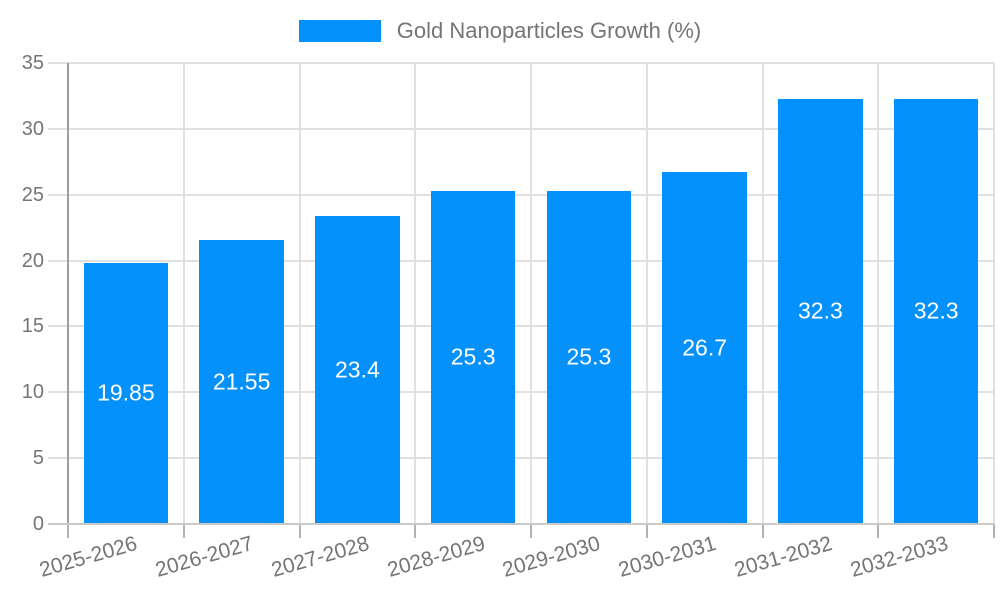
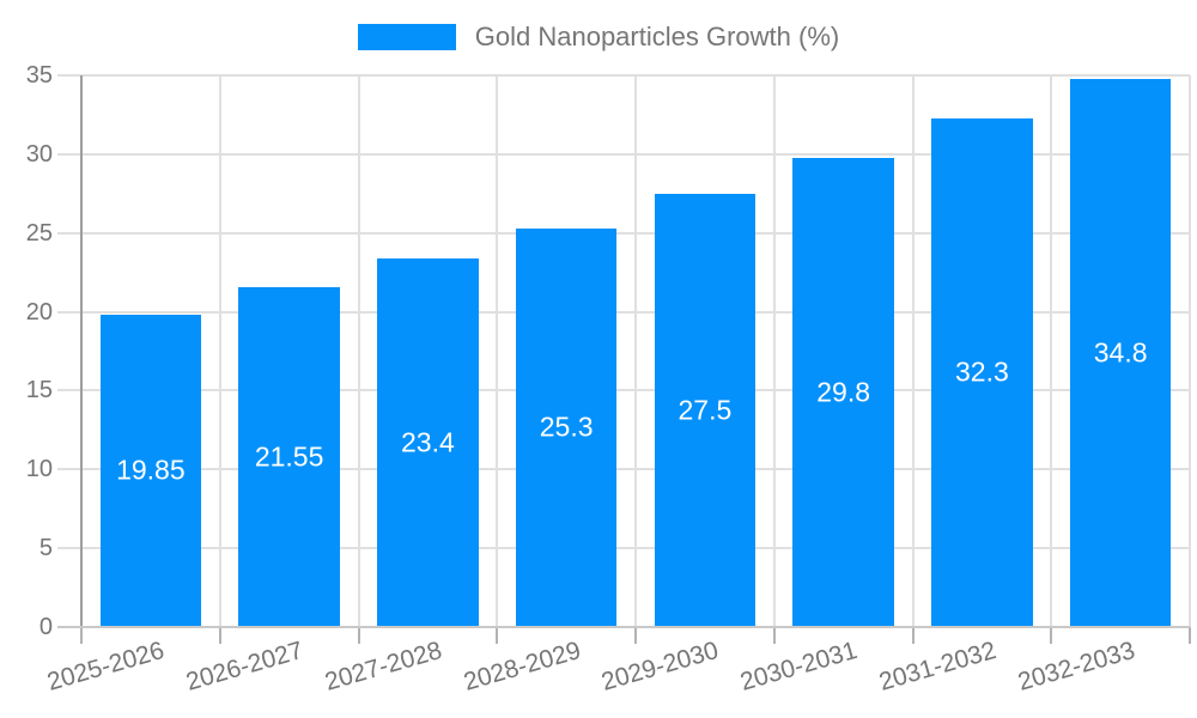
2029-2030: 25.3 -> 27.5
2030-2031: 26.7 -> 29.8
2032-2033: 32.3 -> 34.8
